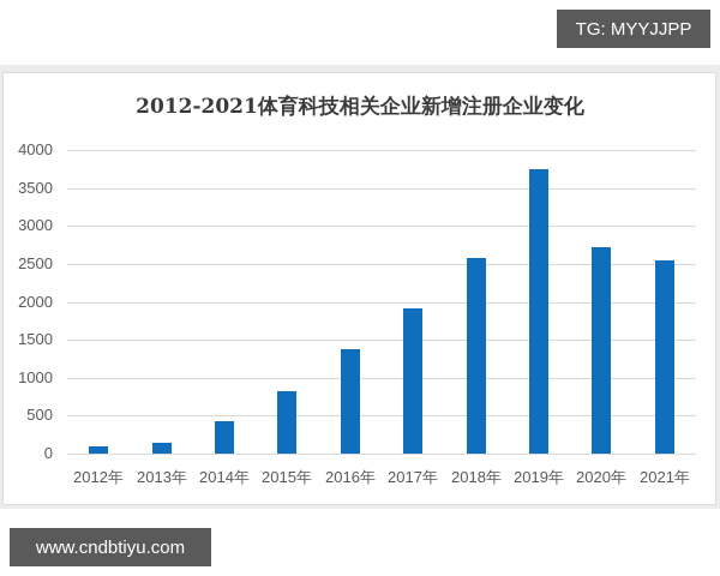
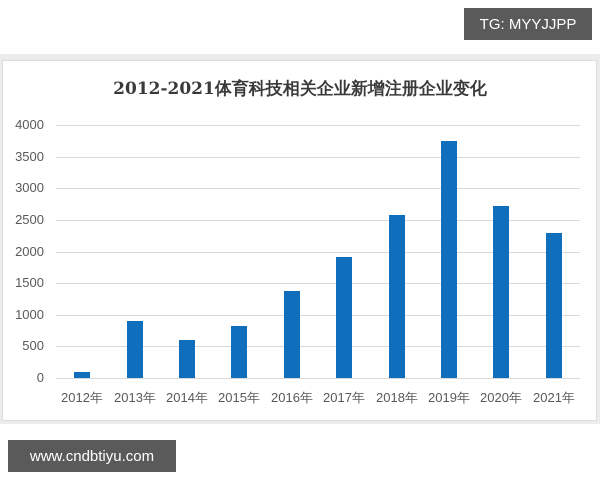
2013年: 100 -> 900
2014年: 400 -> 600
2021年: 2600 -> 2300
